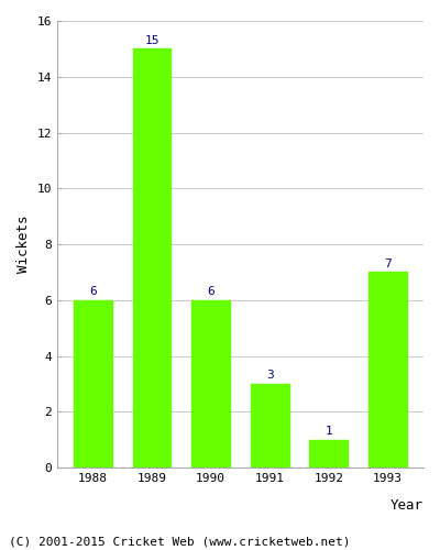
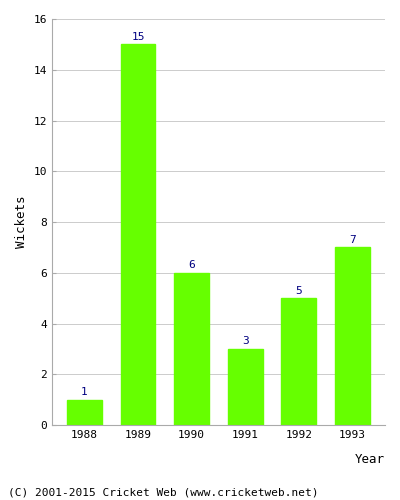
1988: 6 -> 1
1992: 1 -> 5
